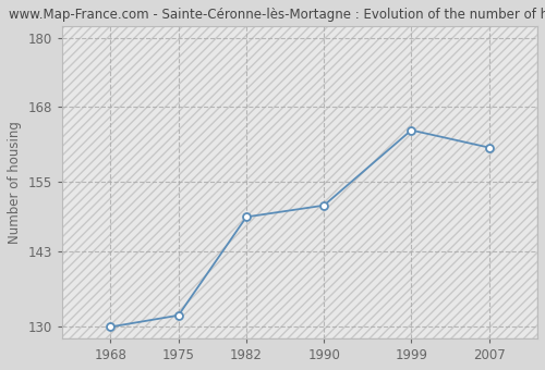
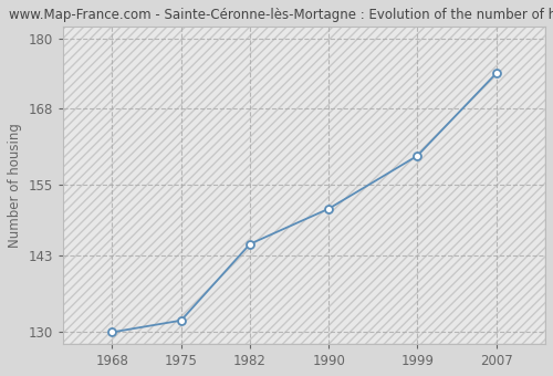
1982: 149 -> 145
1999: 164 -> 160
2007: 161 -> 174
